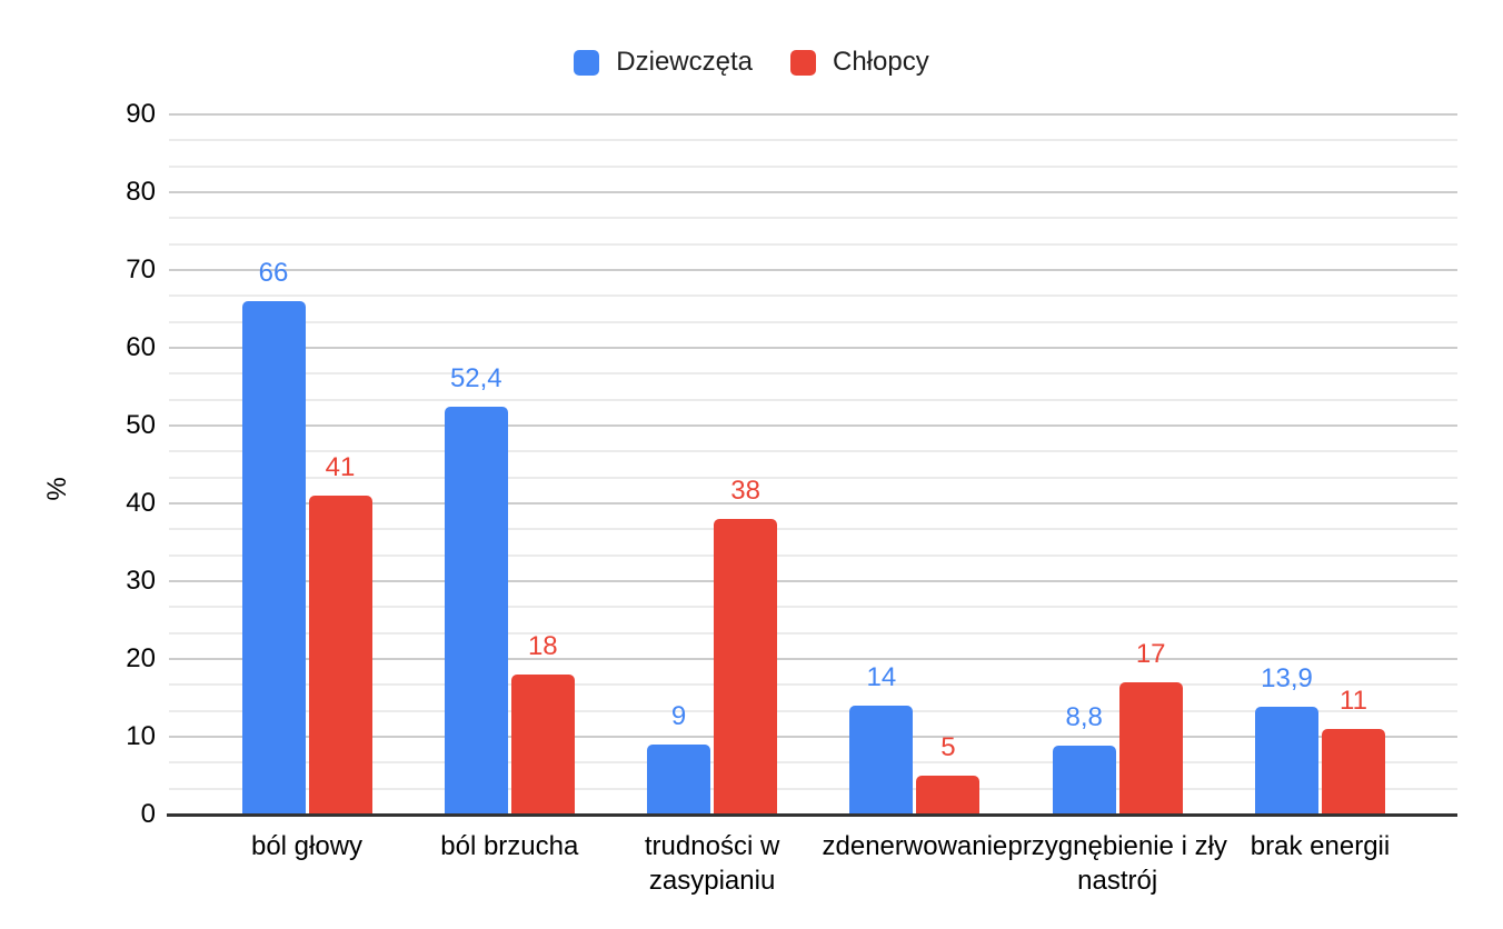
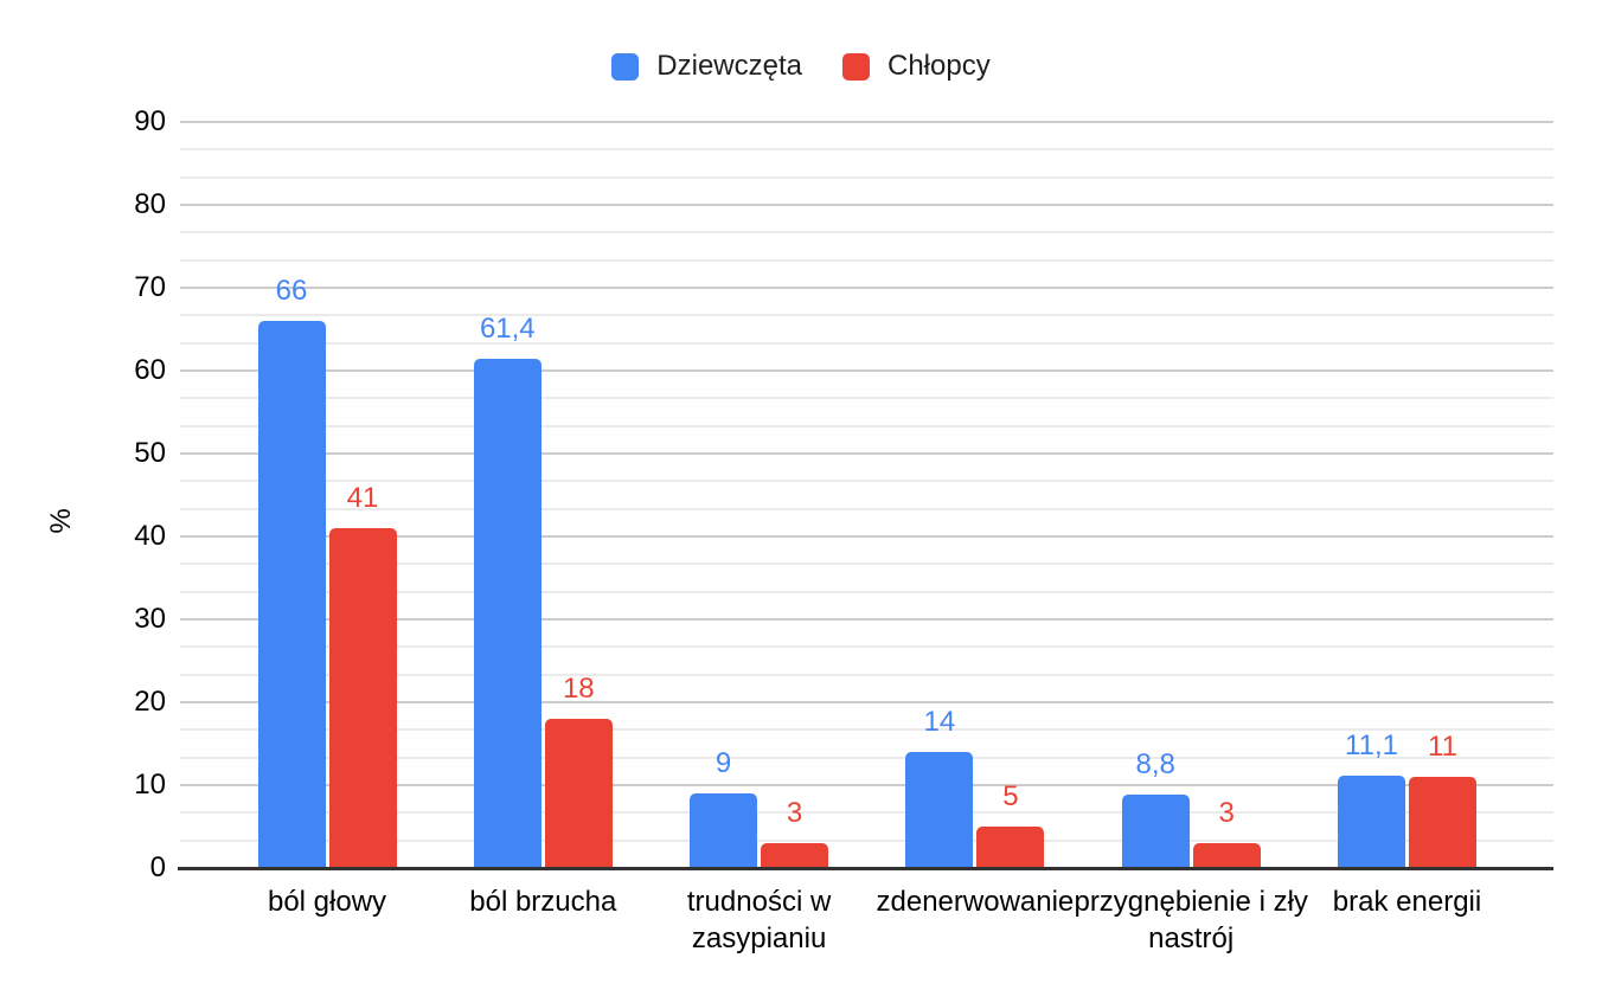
Dziewczęta/ból brzucha: 52,4 -> 61,4
Chłopcy/trudności w zasypianiu: 38 -> 3
Chłopcy/przygnębienie i zły nastrój: 17 -> 3
Dziewczęta/brak energii: 13,9 -> 11,1
